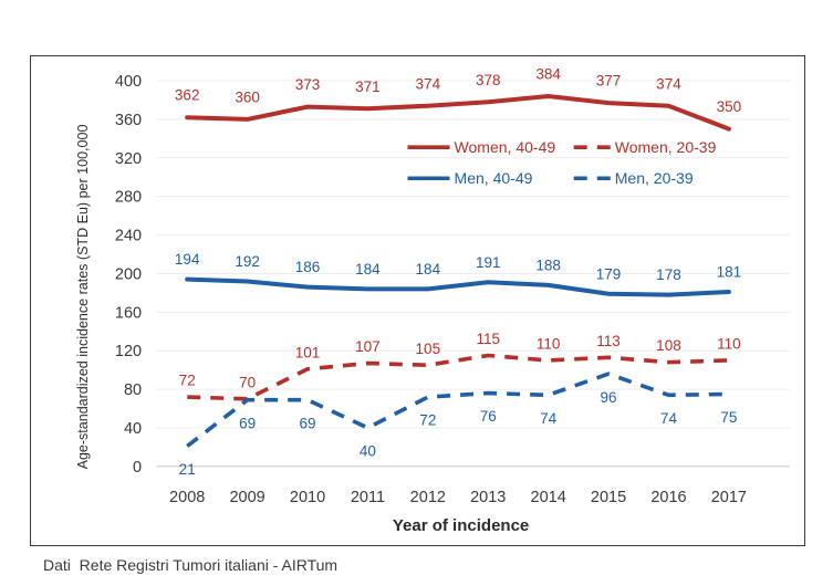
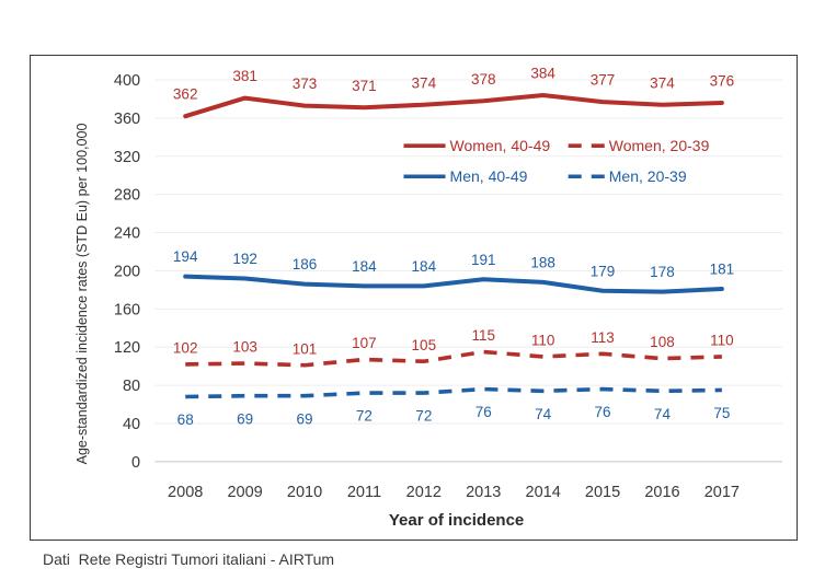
Women, 20-39/2008: 72 -> 102
Men, 20-39/2008: 21 -> 68
Women, 40-49/2009: 360 -> 381
Women, 20-39/2009: 70 -> 103
Men, 20-39/2011: 40 -> 72
Men, 20-39/2015: 96 -> 76
Women, 40-49/2017: 350 -> 376
